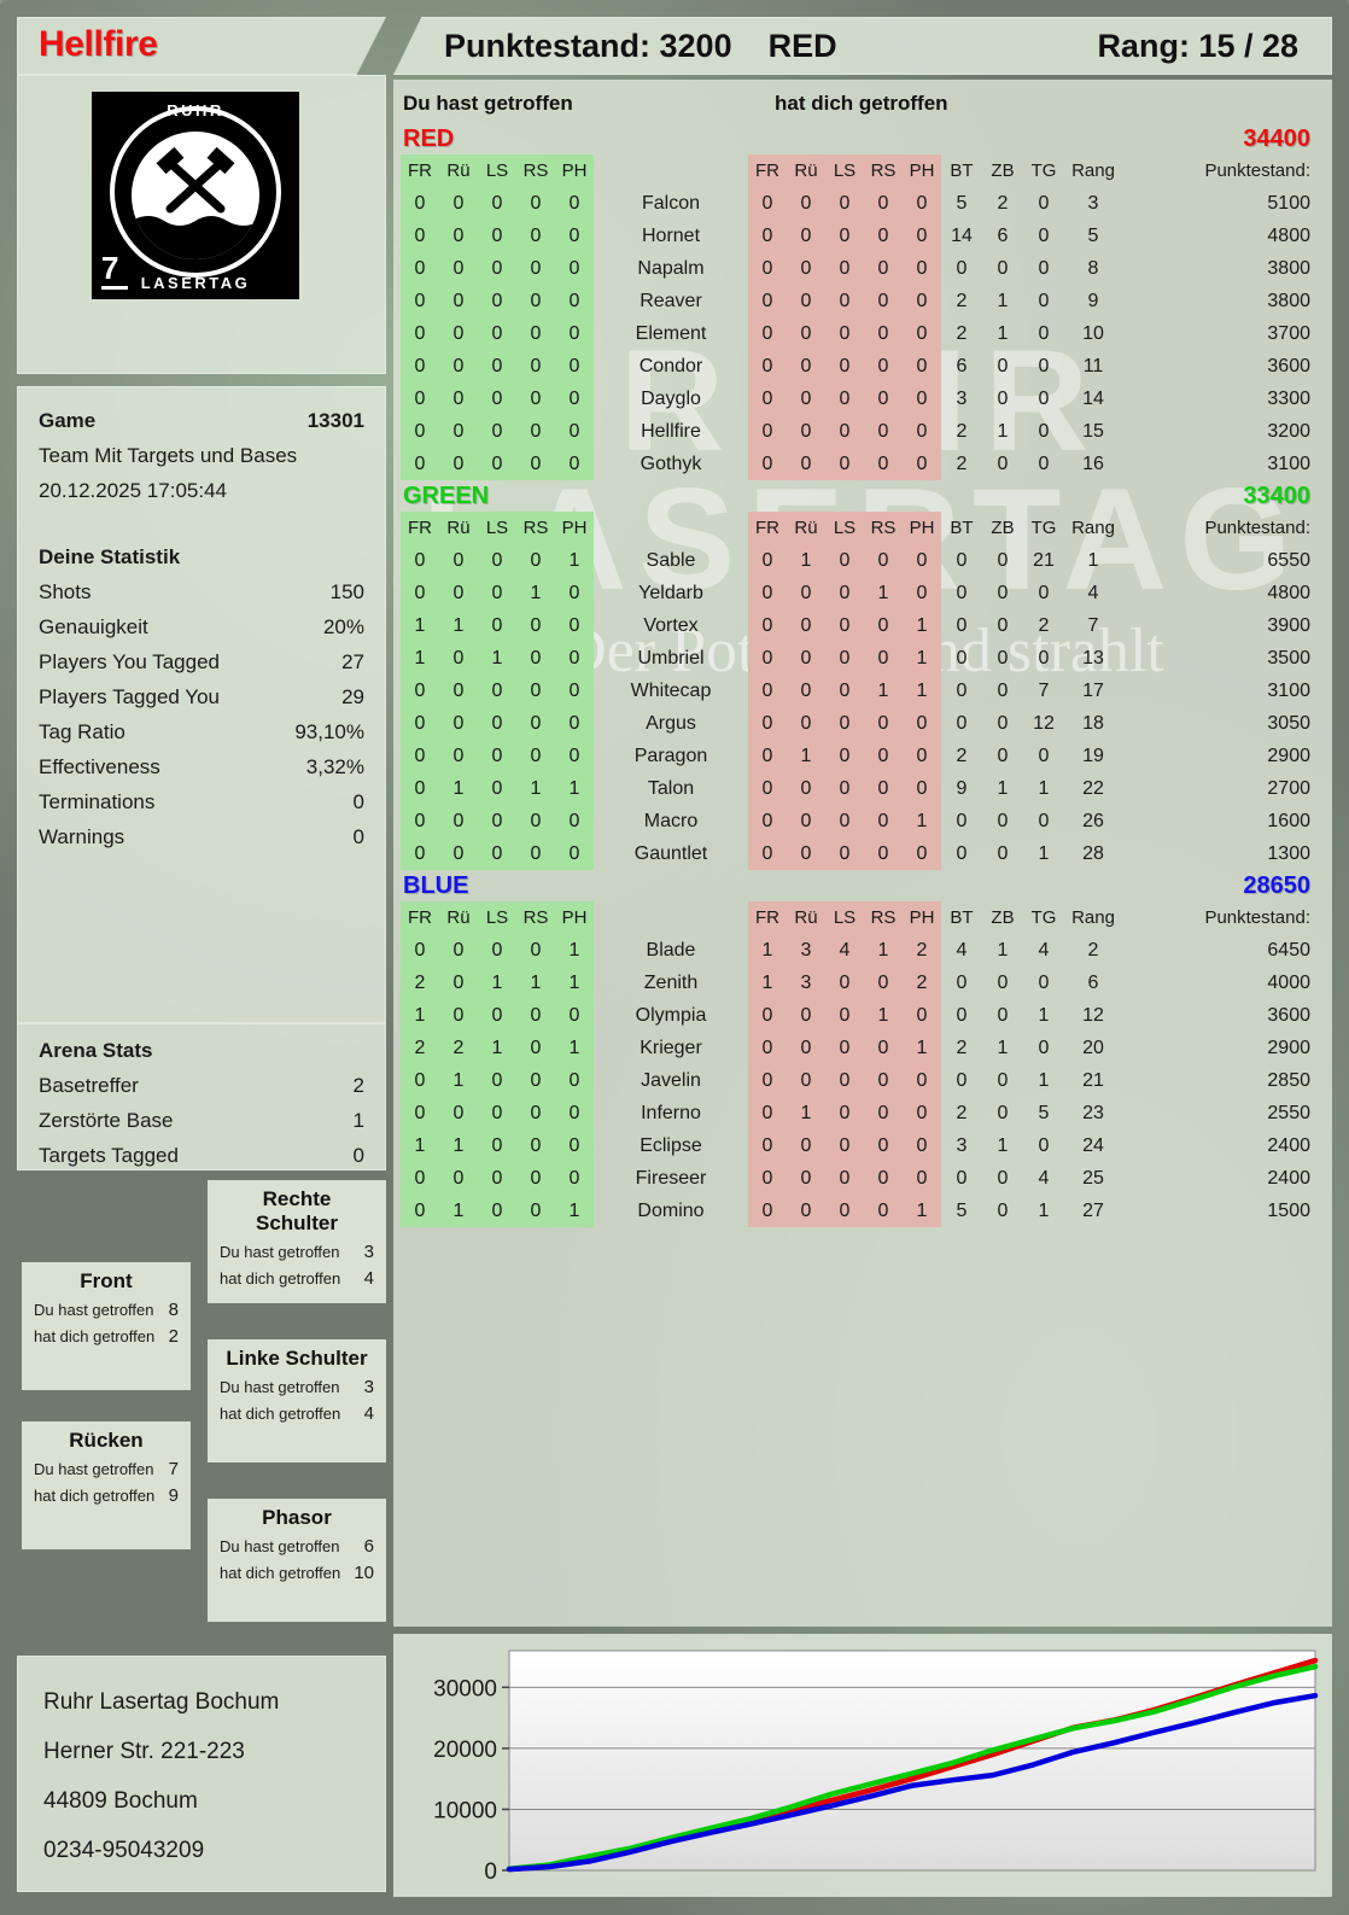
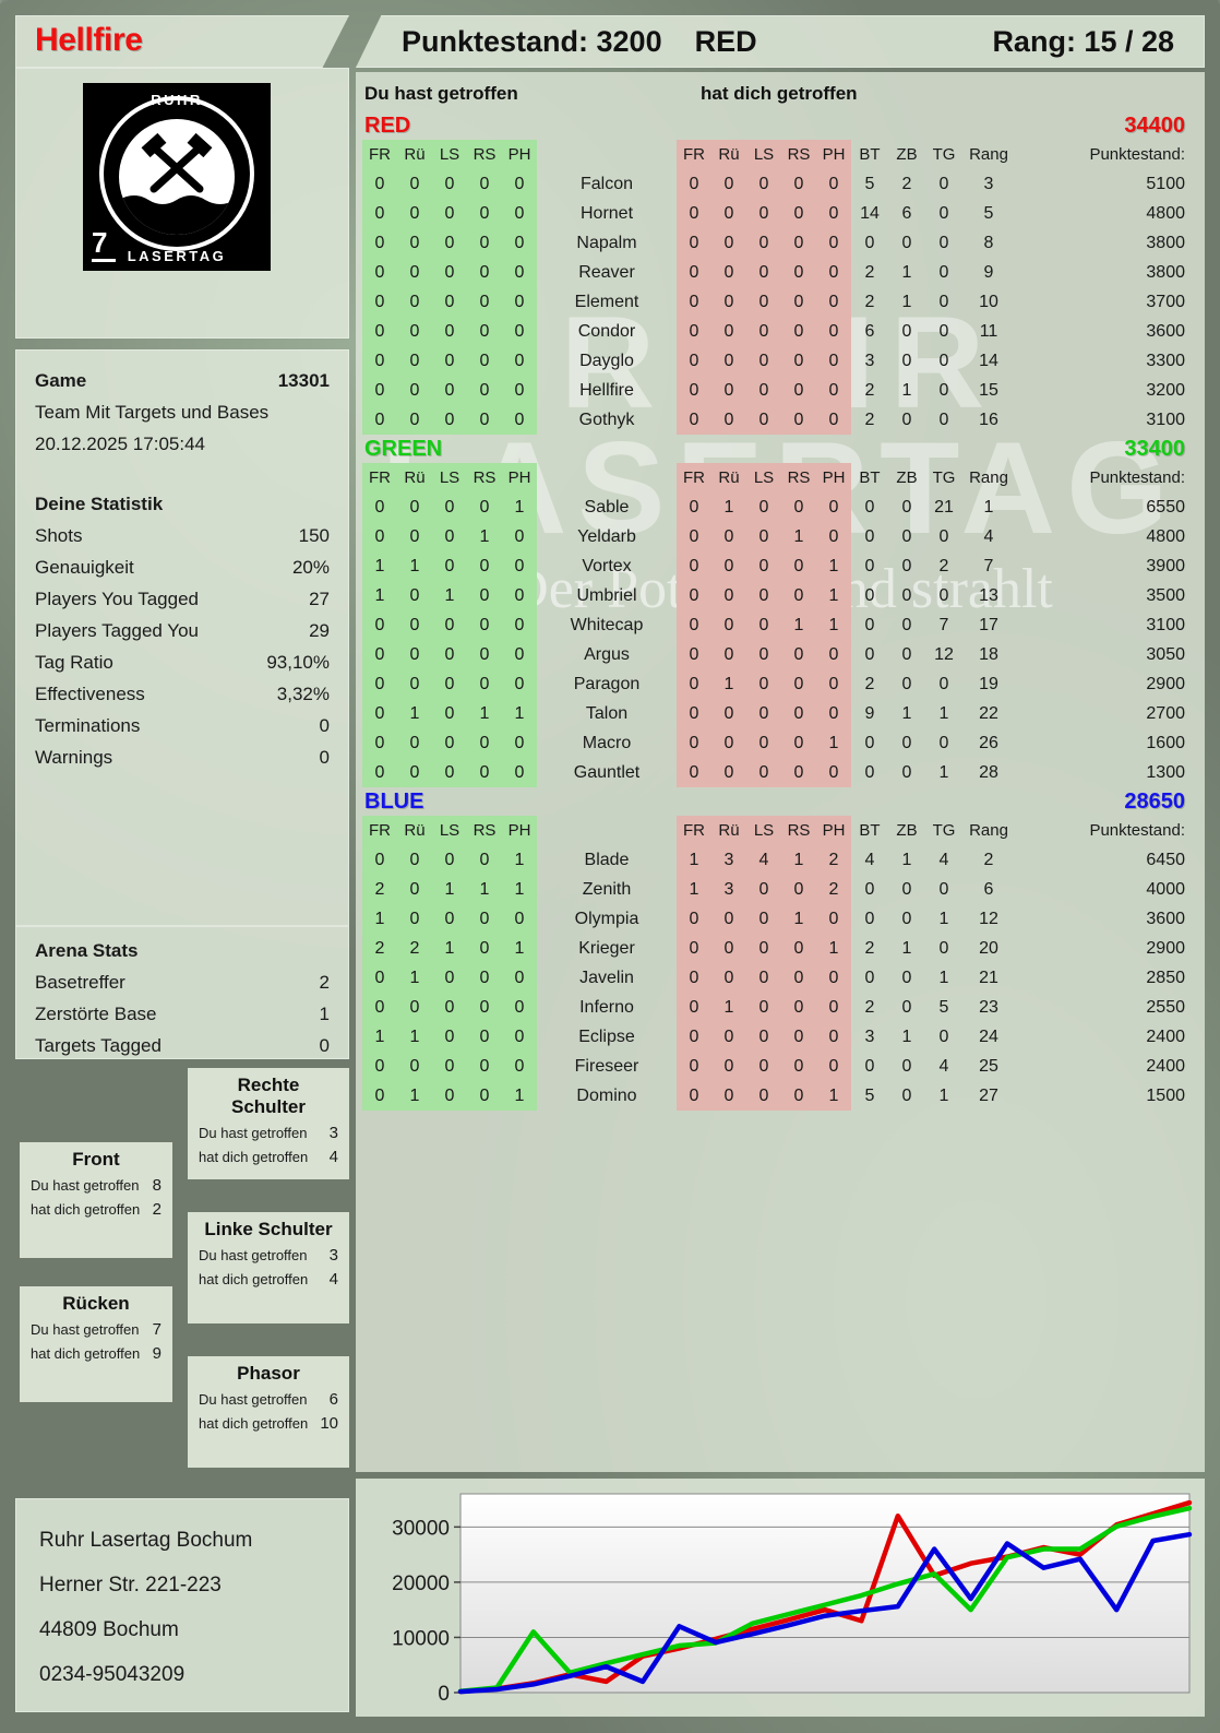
GREEN/2: 2000 -> 11000
RED/4: 5000 -> 2000
BLUE/5: 6000 -> 2000
BLUE/6: 8000 -> 12000
GREEN/7: 10000 -> 9000
RED/11: 17000 -> 13000
RED/12: 19000 -> 32000
BLUE/13: 17000 -> 26000
GREEN/14: 23000 -> 15000
BLUE/14: 19000 -> 17000
BLUE/15: 21000 -> 27000
RED/17: 28000 -> 25000
GREEN/17: 28000 -> 26000
BLUE/18: 26000 -> 15000
